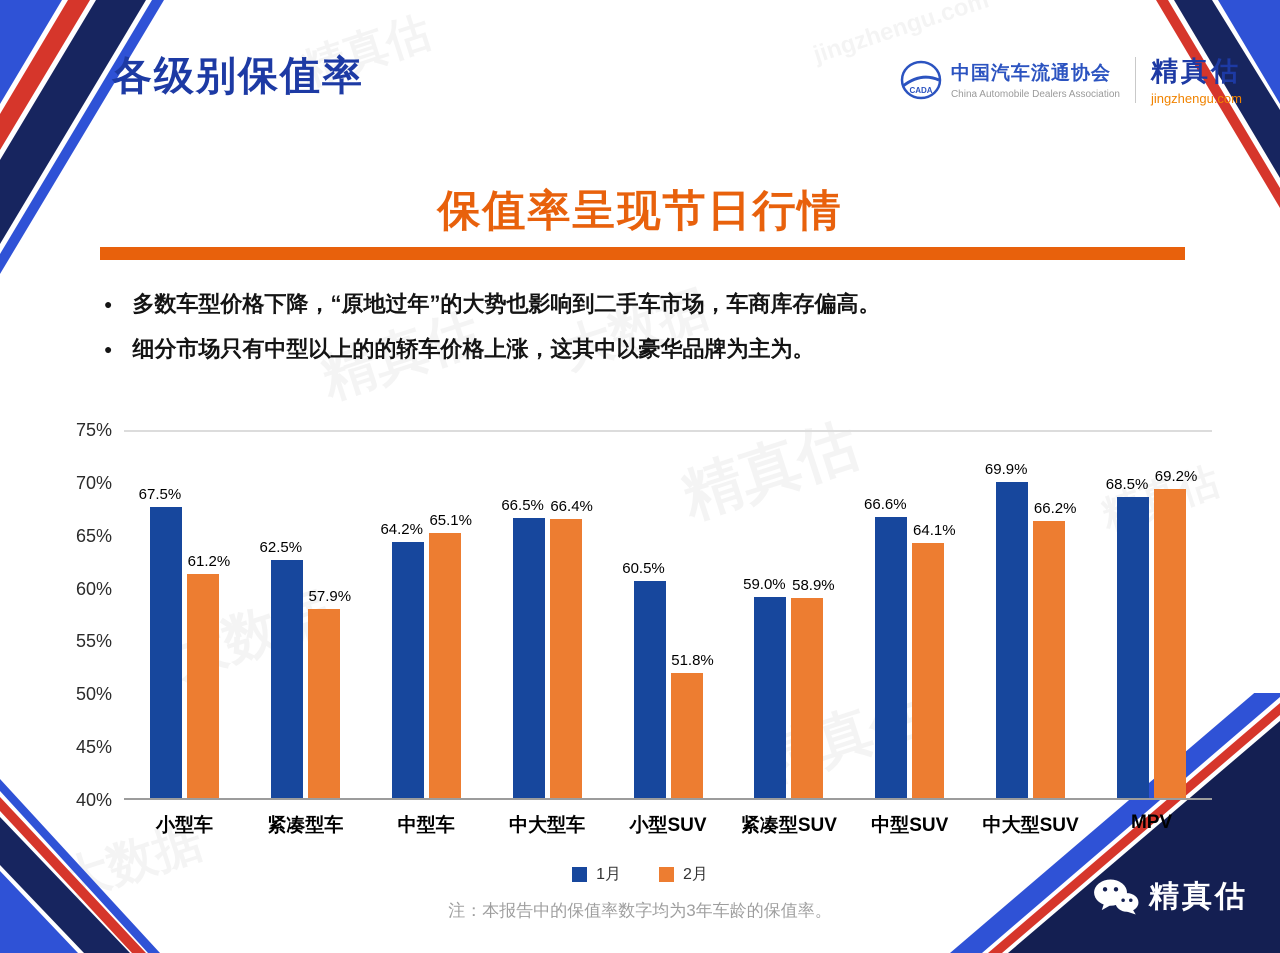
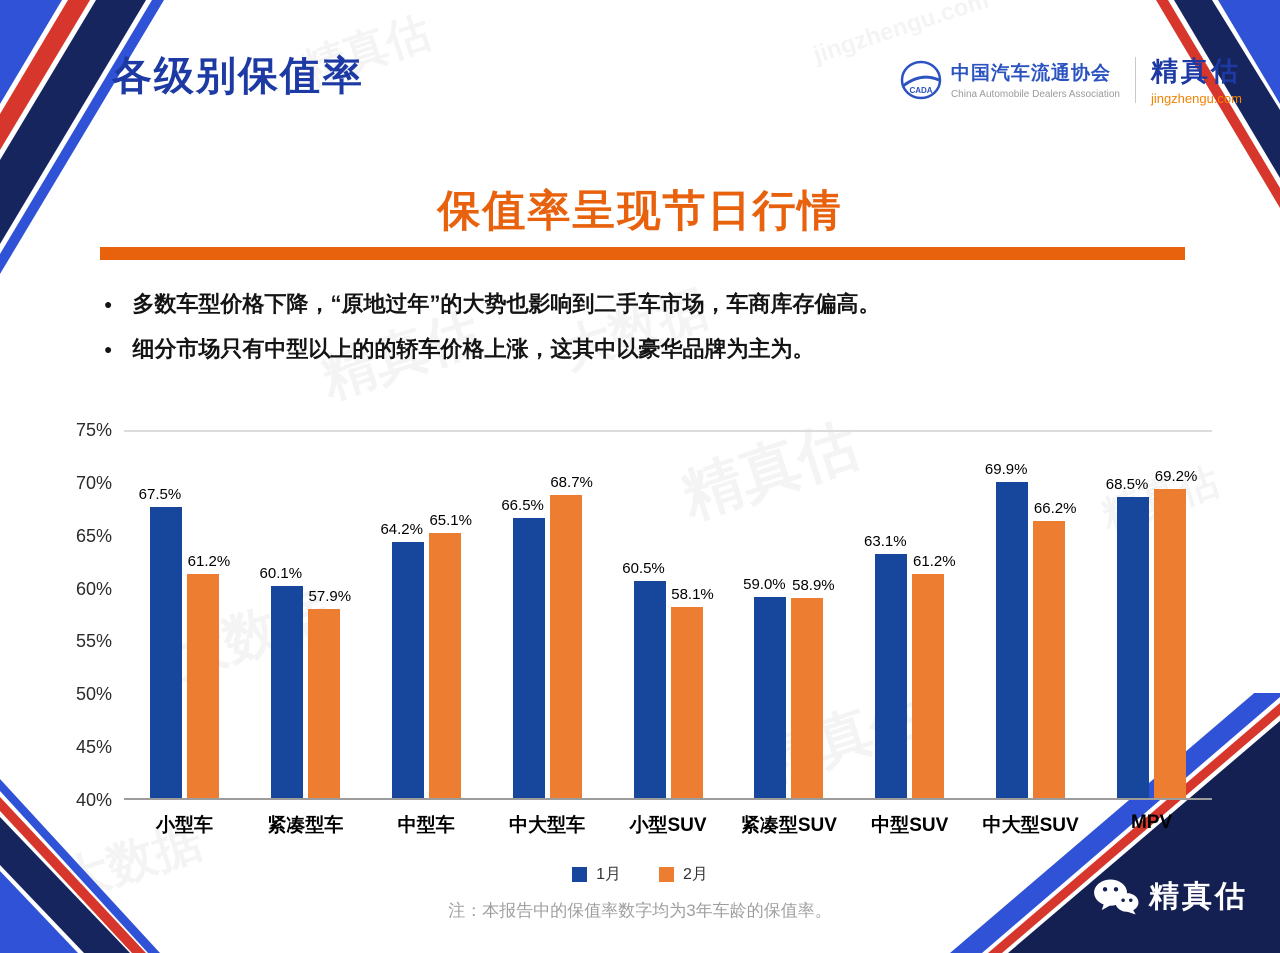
1月/紧凑型车: 62.5% -> 60.1%
2月/中大型车: 66.4% -> 68.7%
2月/小型SUV: 51.8% -> 58.1%
1月/中型SUV: 66.6% -> 63.1%
2月/中型SUV: 64.1% -> 61.2%
